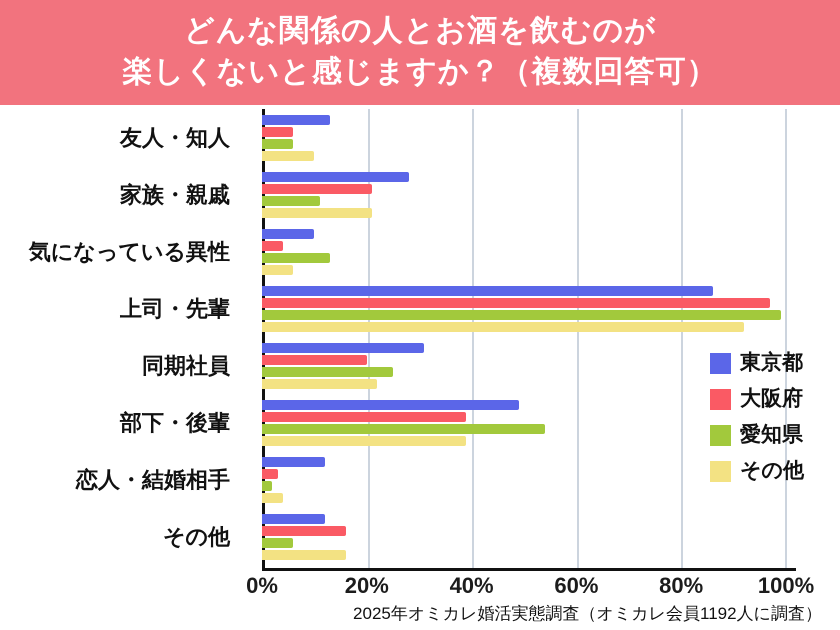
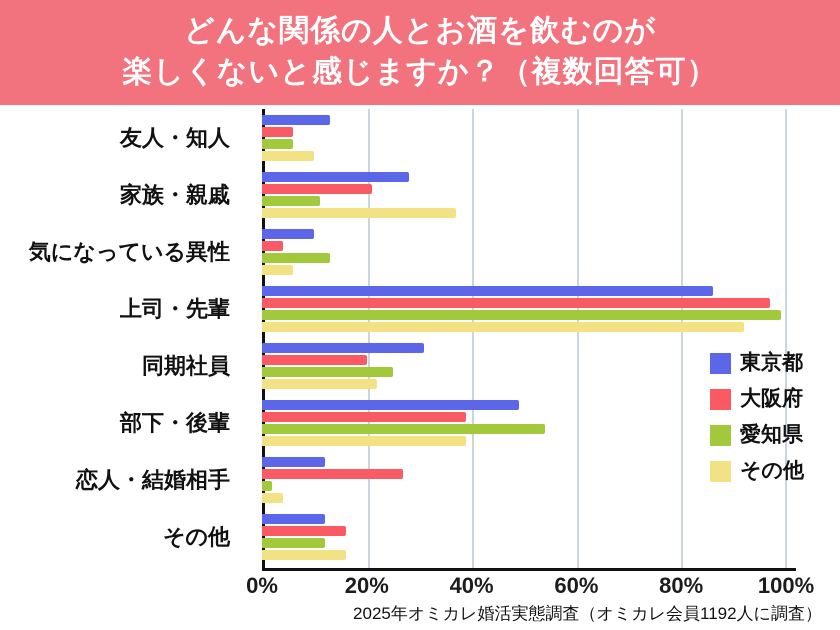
その他/家族・親戚: 21% -> 37%
大阪府/恋人・結婚相手: 3% -> 27%
愛知県/その他: 6% -> 12%
